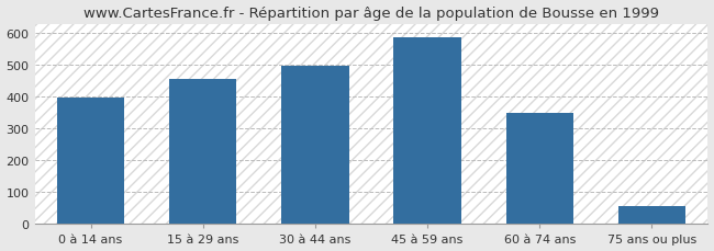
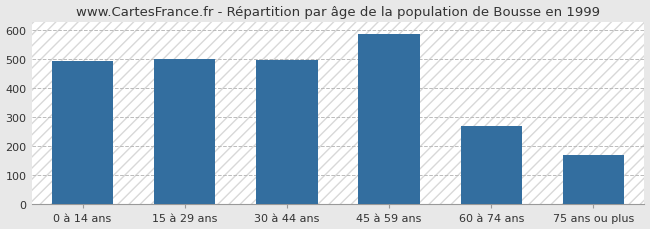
0 à 14 ans: 397 -> 495
15 à 29 ans: 456 -> 500
60 à 74 ans: 350 -> 270
75 ans ou plus: 57 -> 170
